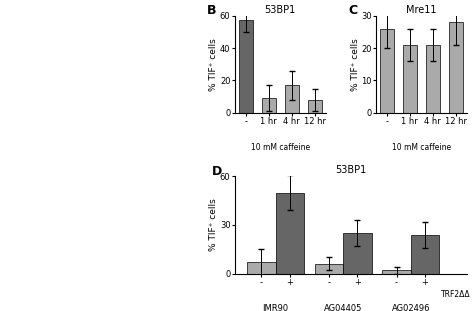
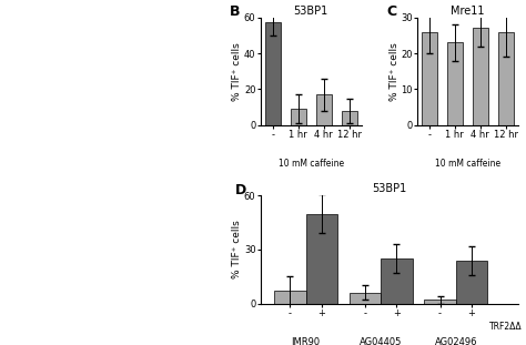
Mre11/1 hr: 21 -> 23
Mre11/4 hr: 21 -> 27
Mre11/12 hr: 28 -> 26
